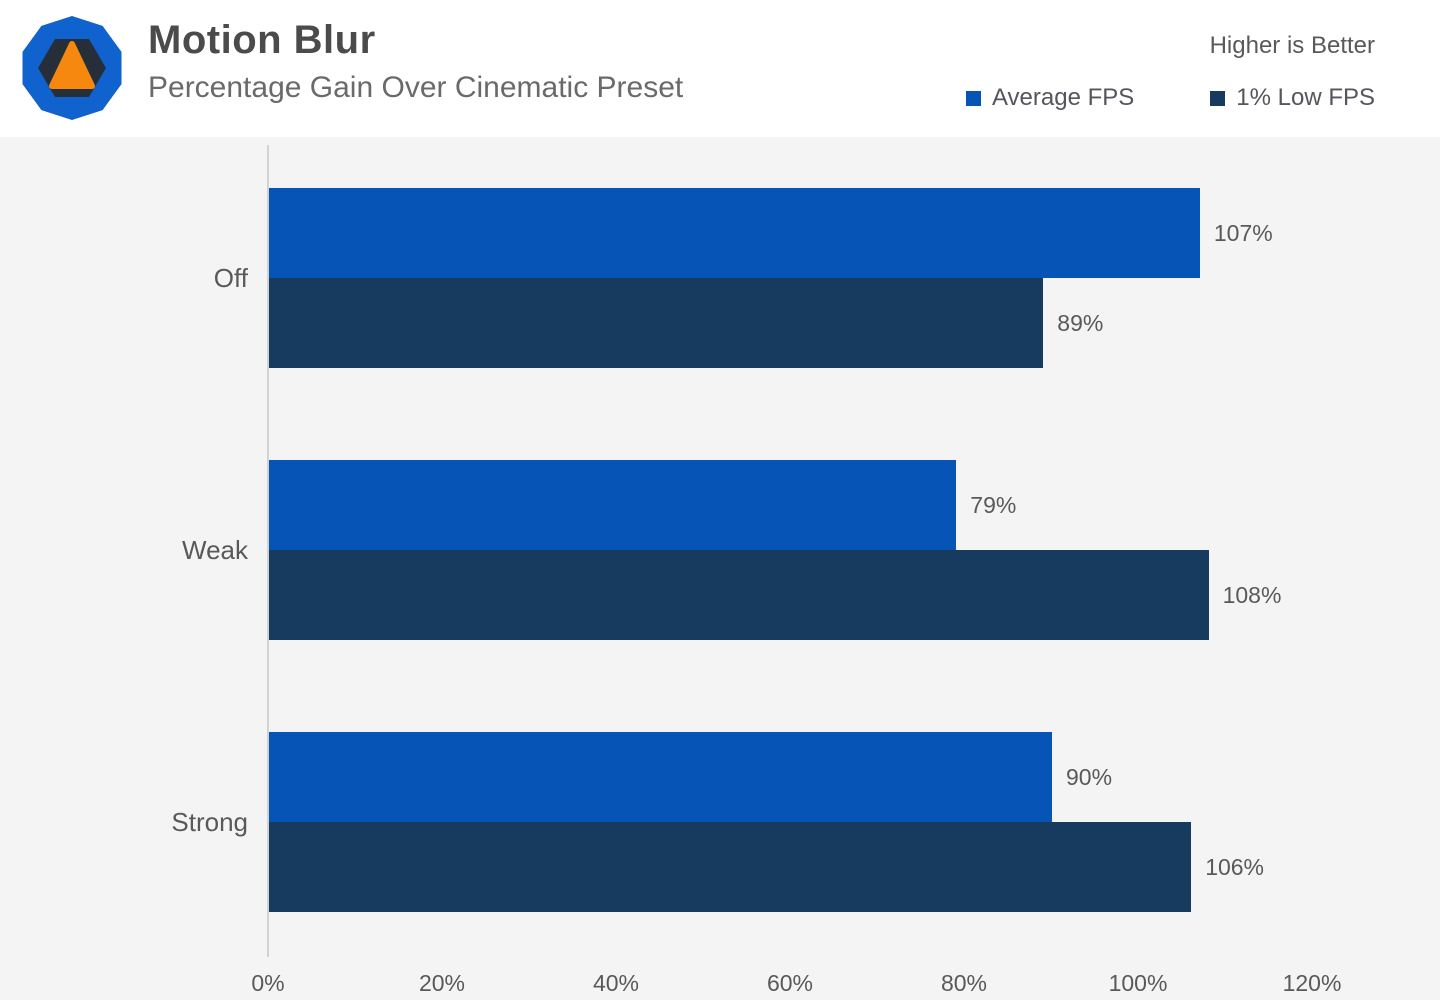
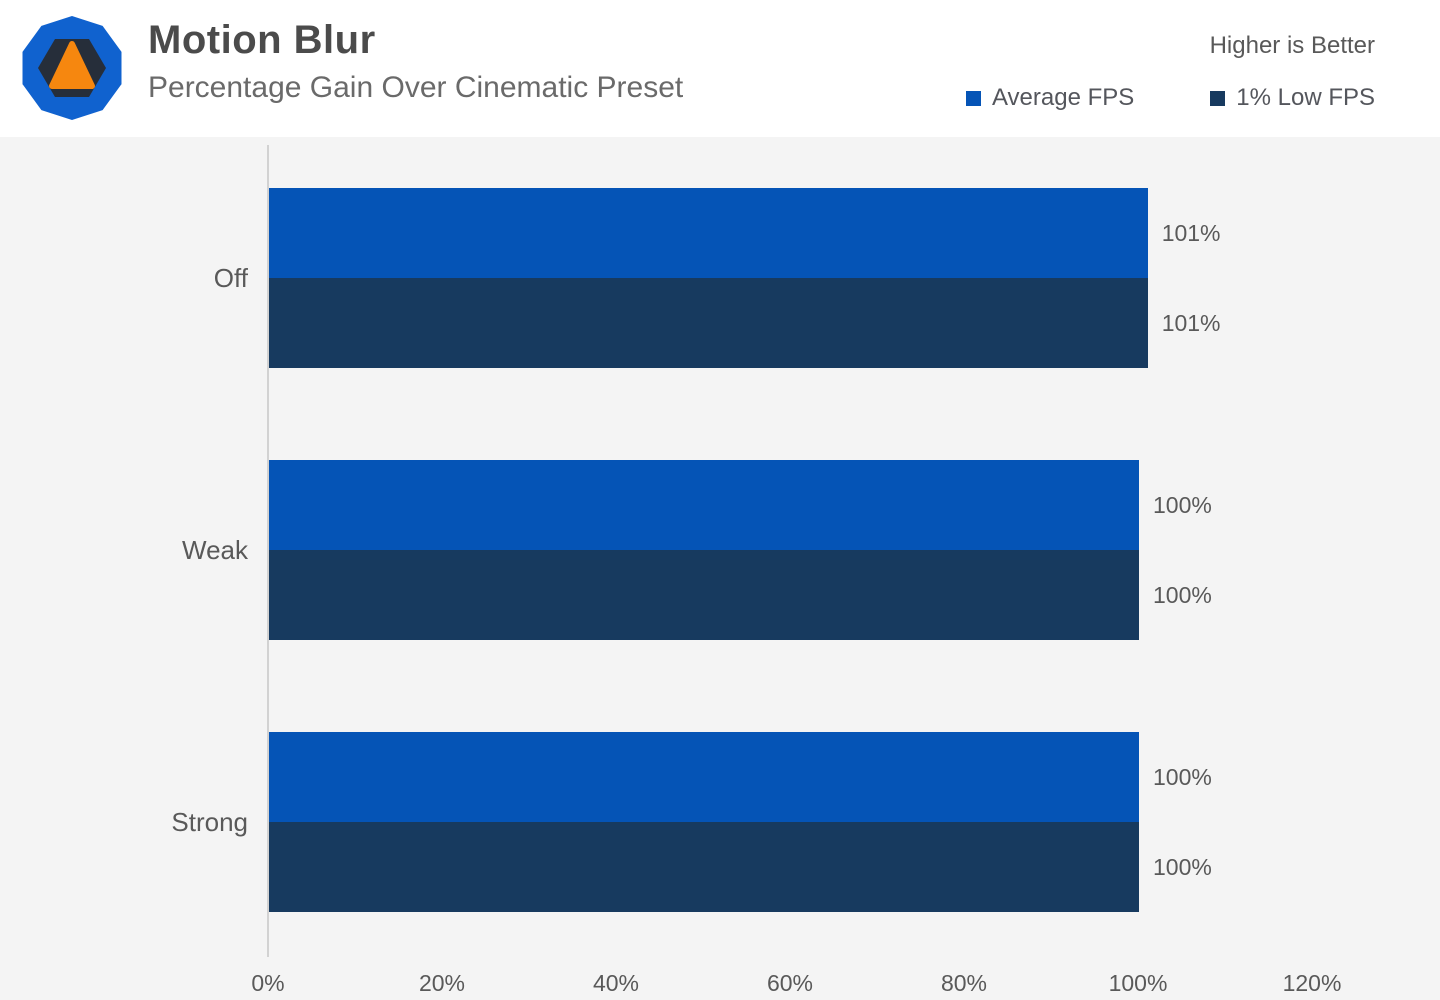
Average FPS/Off: 107% -> 101%
1% Low FPS/Off: 89% -> 101%
Average FPS/Weak: 79% -> 100%
1% Low FPS/Weak: 108% -> 100%
Average FPS/Strong: 90% -> 100%
1% Low FPS/Strong: 106% -> 100%
